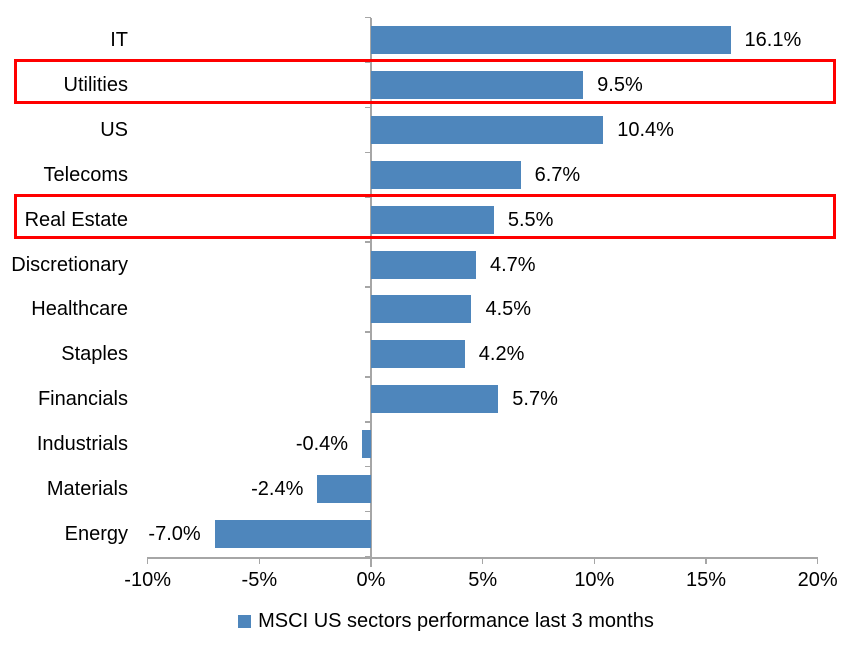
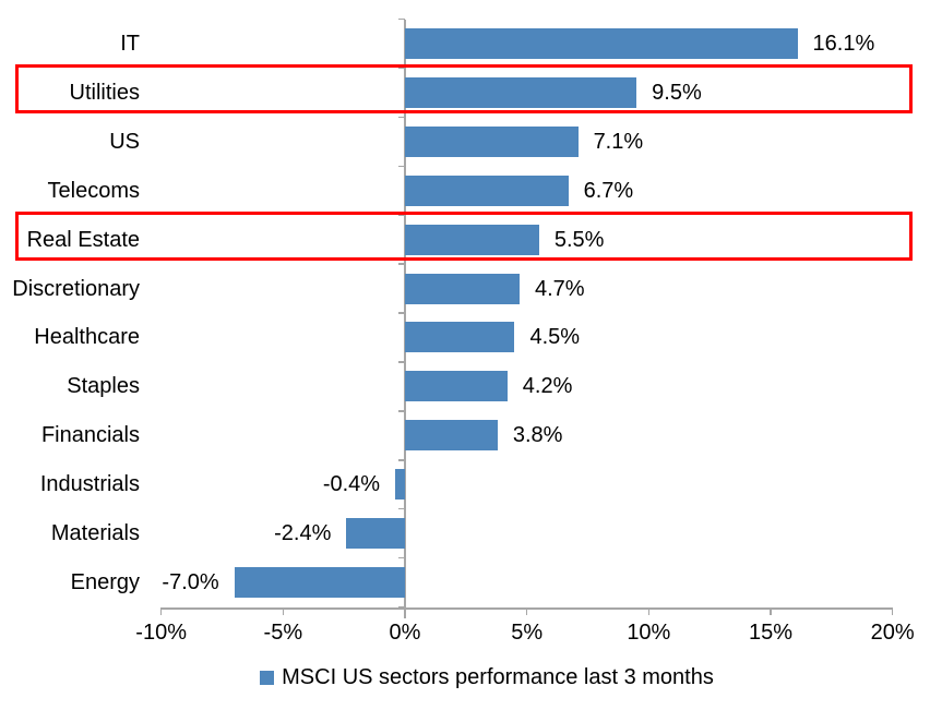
US: 10.4% -> 7.1%
Financials: 5.7% -> 3.8%
